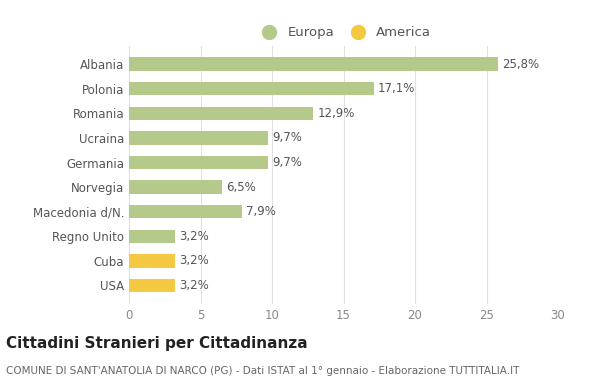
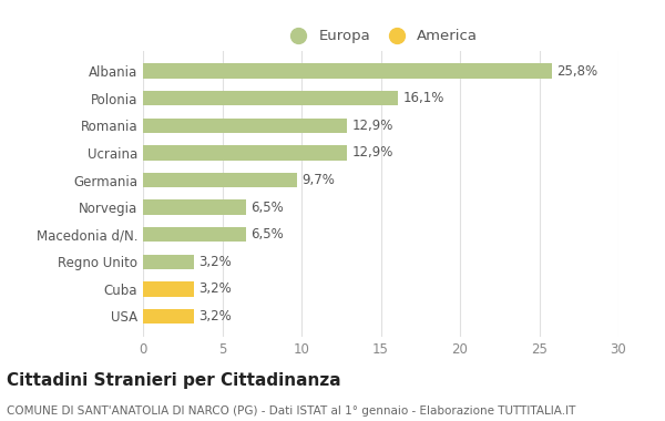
Polonia: 17,1% -> 16,1%
Ucraina: 9,7% -> 12,9%
Macedonia d/N.: 7,9% -> 6,5%
